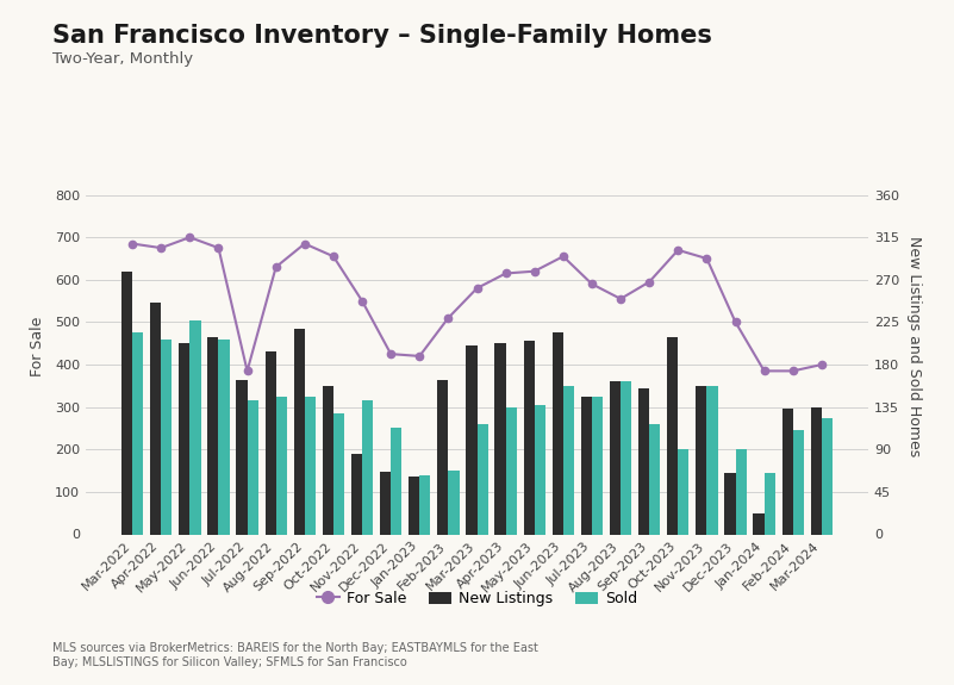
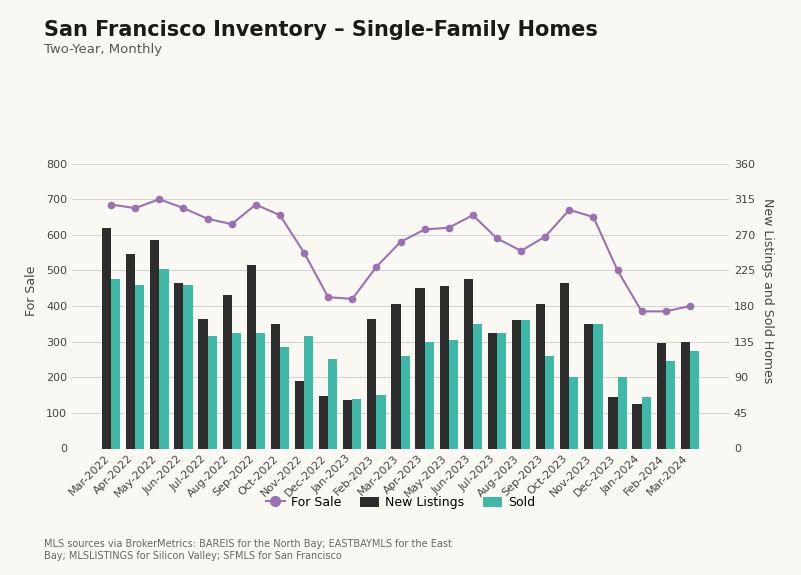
New Listings/May-2022: 450 -> 585
For Sale/Jul-2022: 385 -> 645
New Listings/Sep-2022: 485 -> 515
New Listings/Mar-2023: 445 -> 405
New Listings/Sep-2023: 345 -> 405
New Listings/Jan-2024: 50 -> 125
